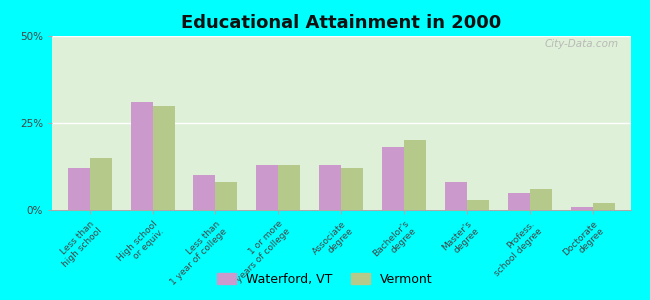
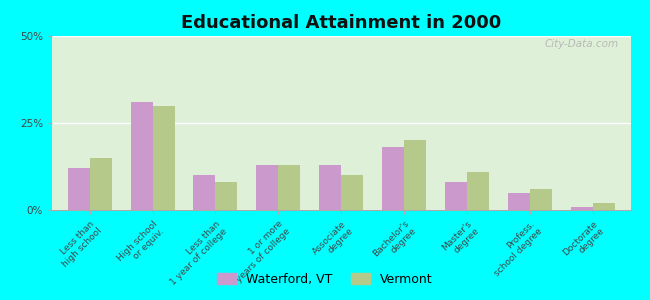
Vermont/Associate degree: 12% -> 10%
Vermont/Master's degree: 3% -> 11%
